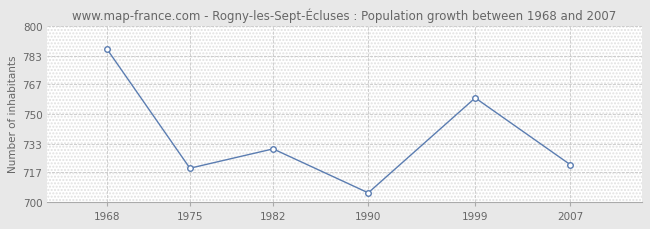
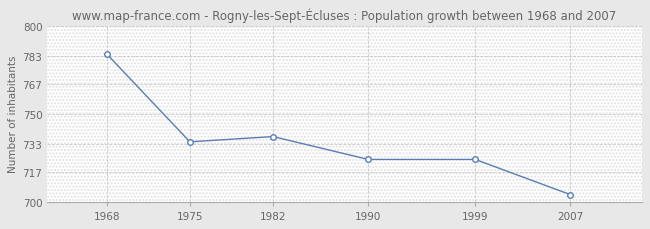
1968: 787 -> 784
1975: 719 -> 734
1982: 730 -> 737
1990: 705 -> 724
1999: 759 -> 724
2007: 721 -> 704
